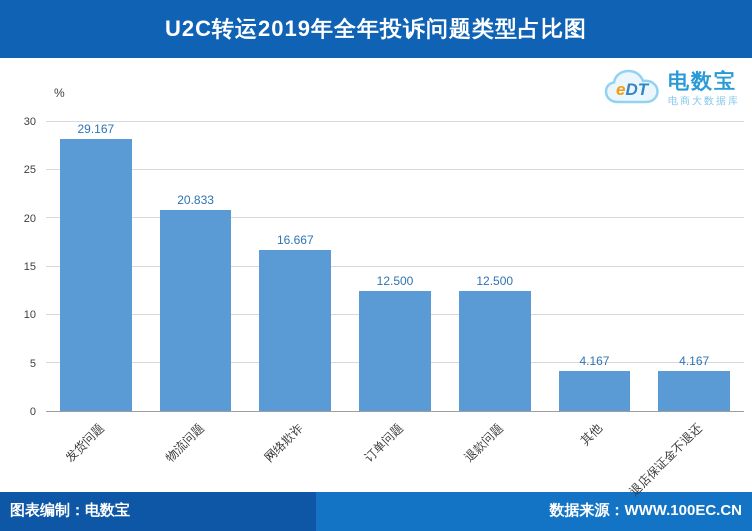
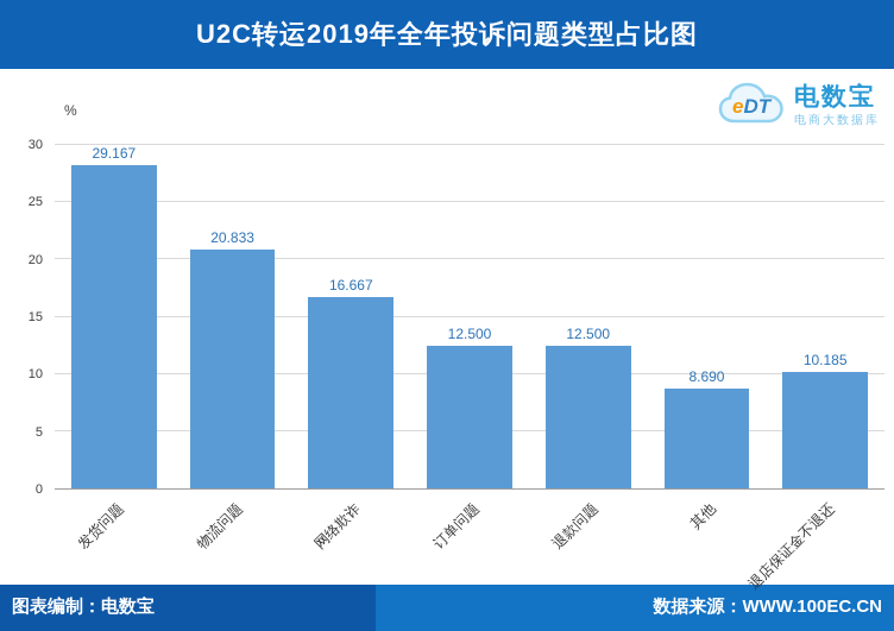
其他: 4.167 -> 8.690
退店保证金不退还: 4.167 -> 10.185
